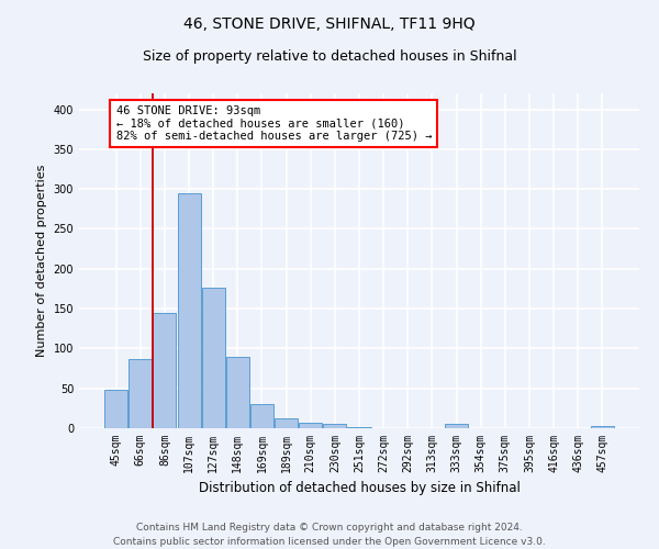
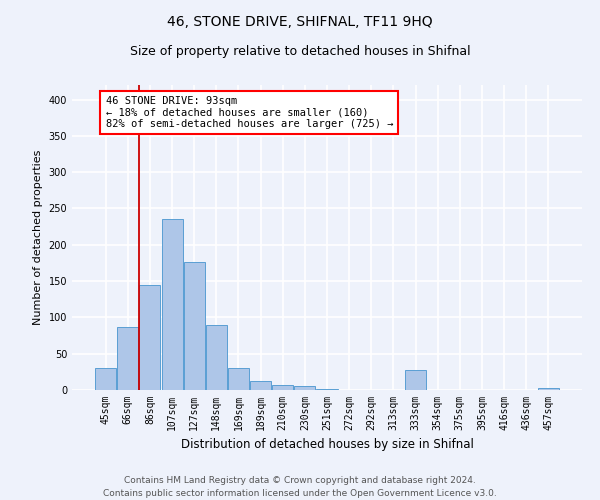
45sqm: 48 -> 30
107sqm: 295 -> 236
333sqm: 5 -> 28
